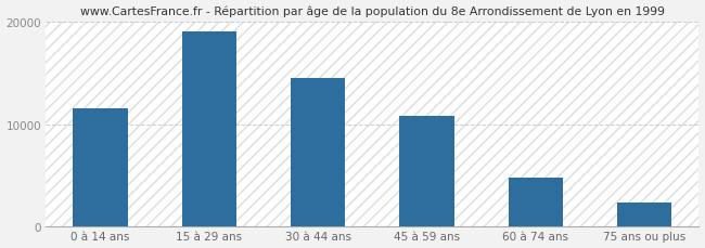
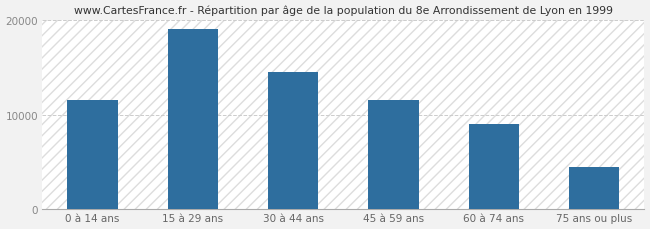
45 à 59 ans: 10800 -> 11500
60 à 74 ans: 4800 -> 9000
75 ans ou plus: 2400 -> 4500
